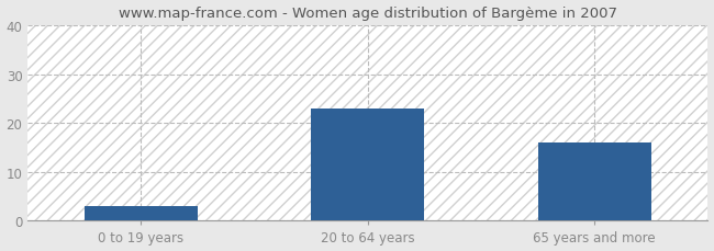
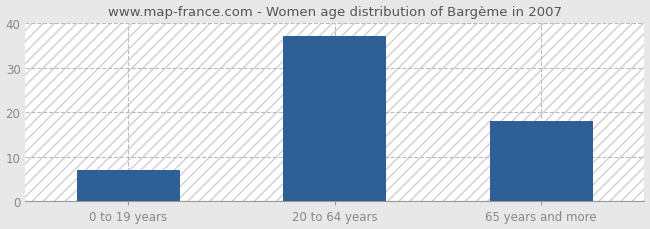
0 to 19 years: 3 -> 7
20 to 64 years: 23 -> 37
65 years and more: 16 -> 18
